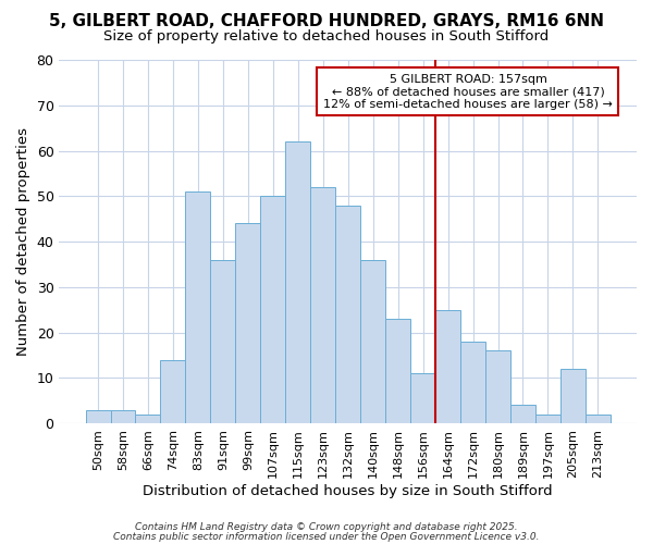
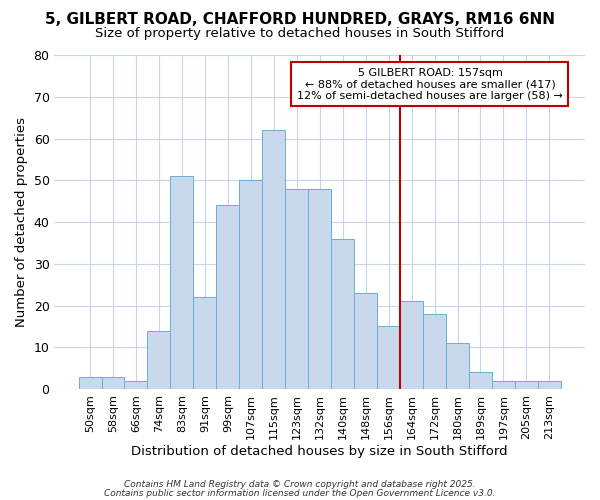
91sqm: 36 -> 22
123sqm: 52 -> 48
156sqm: 11 -> 15
164sqm: 25 -> 21
180sqm: 16 -> 11
205sqm: 12 -> 2
